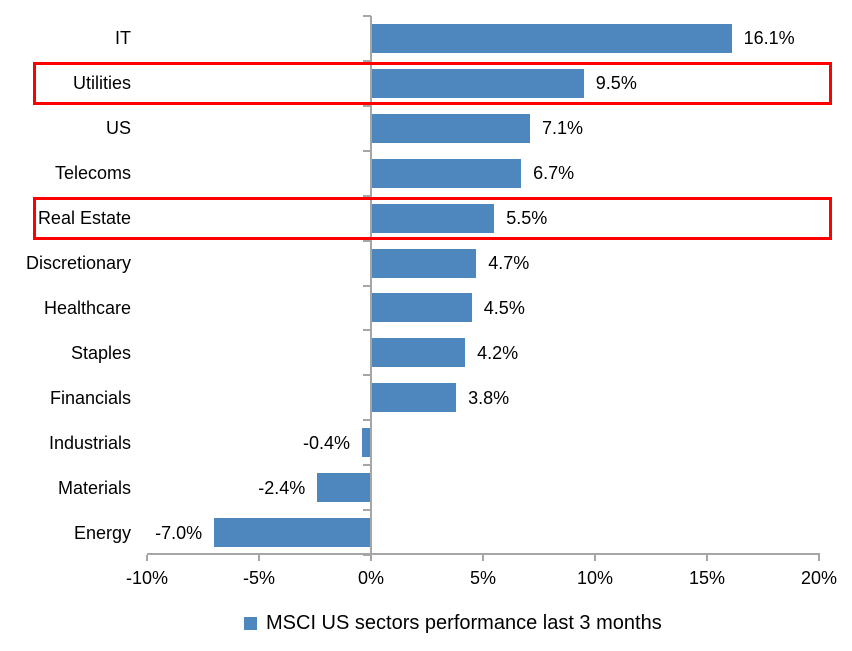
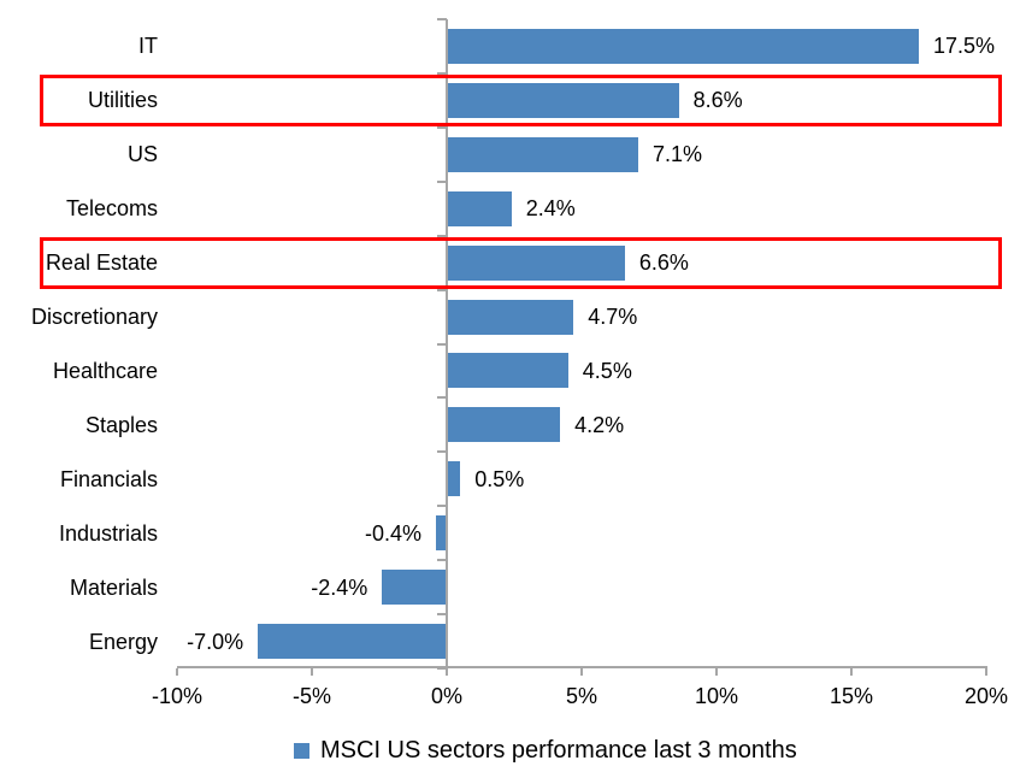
IT: 16.1% -> 17.5%
Utilities: 9.5% -> 8.6%
Telecoms: 6.7% -> 2.4%
Real Estate: 5.5% -> 6.6%
Financials: 3.8% -> 0.5%
